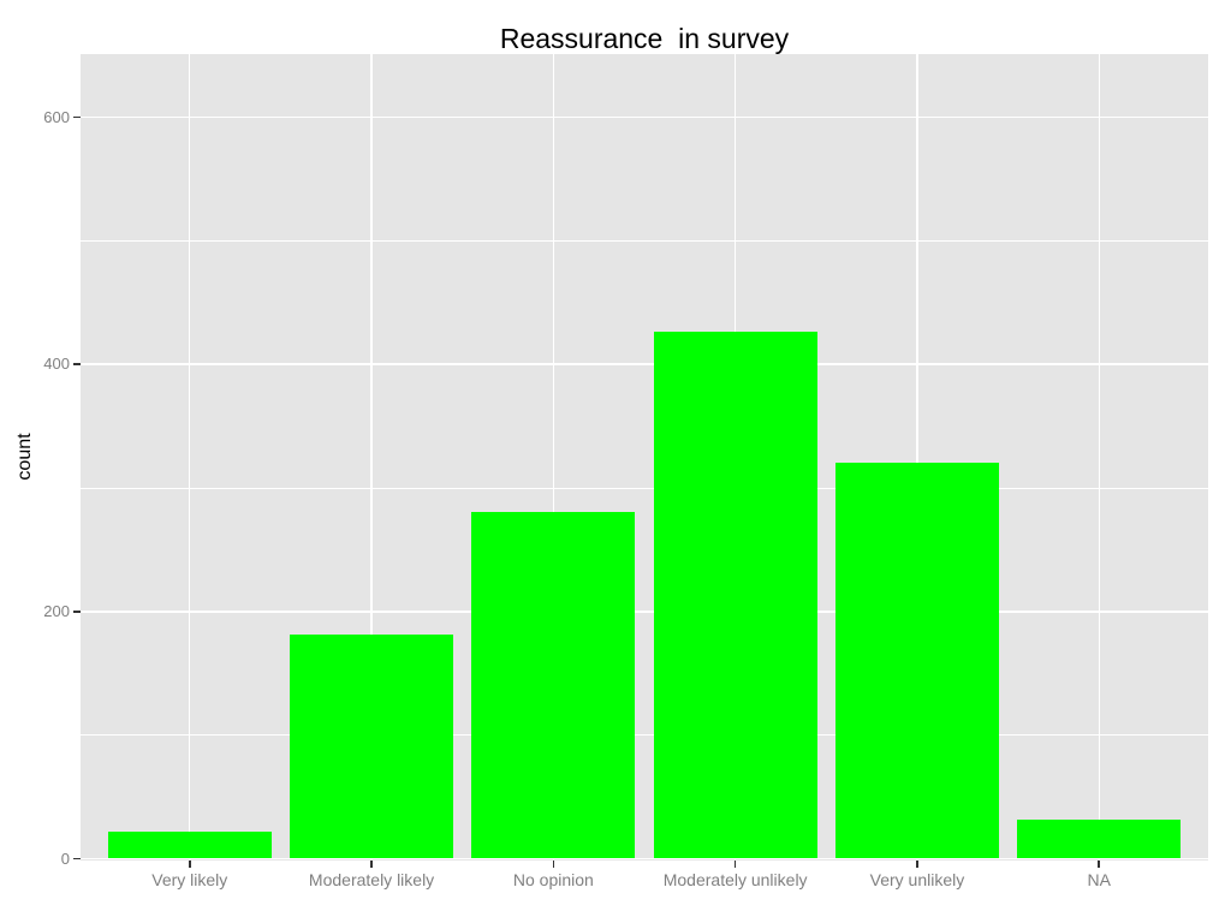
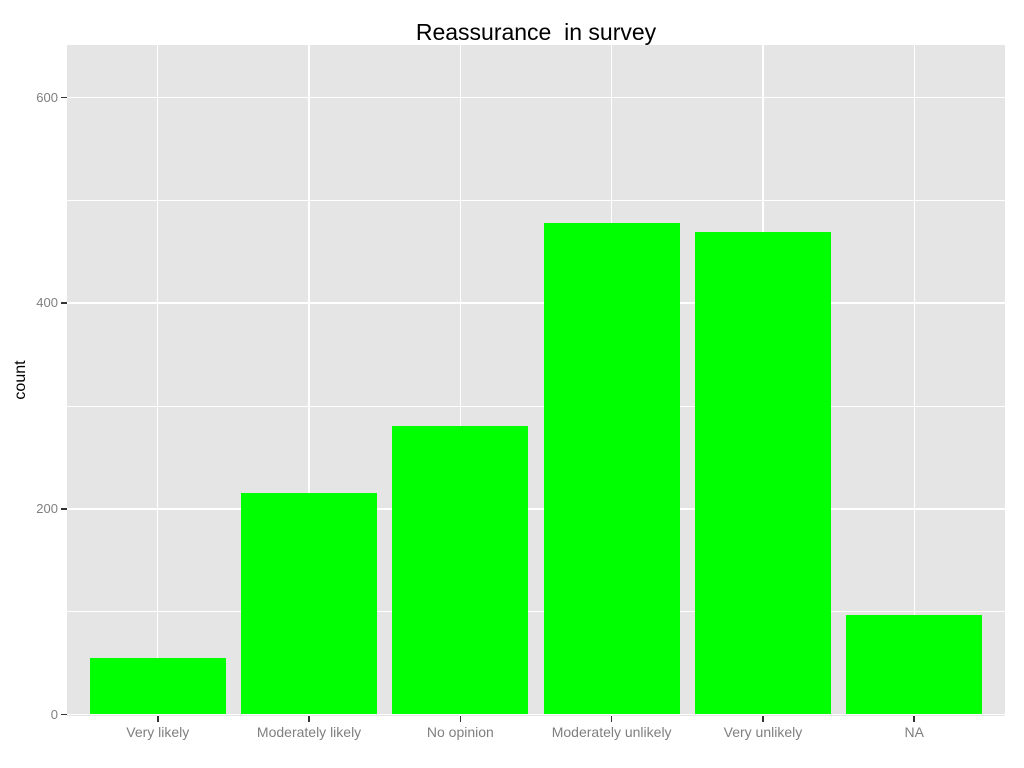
Very likely: 22 -> 55
Moderately likely: 181 -> 215
Moderately unlikely: 426 -> 478
Very unlikely: 320 -> 469
NA: 32 -> 97
